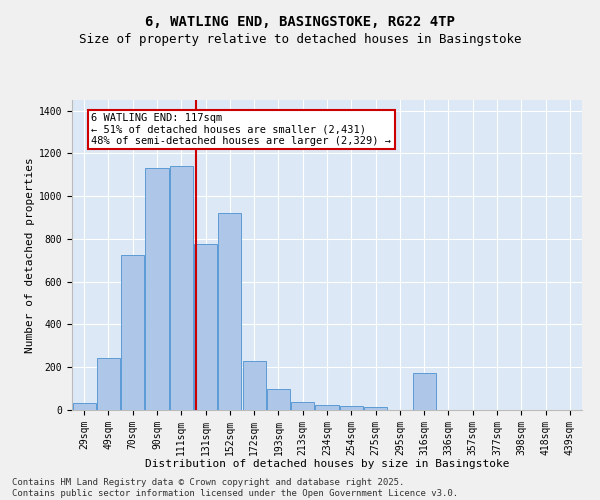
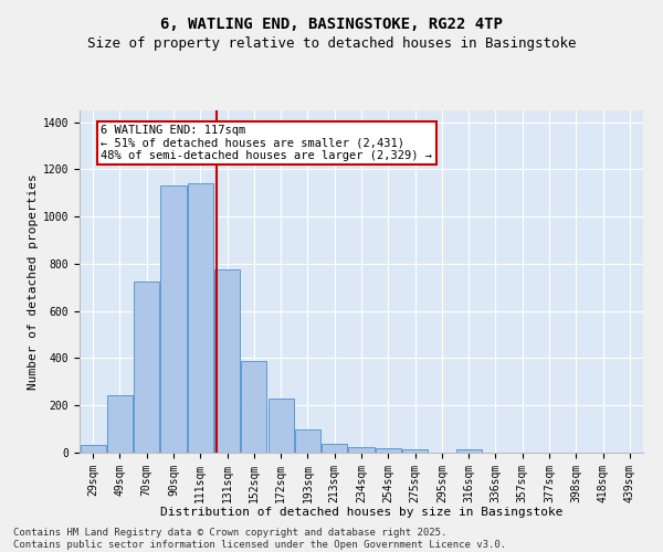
152sqm: 920 -> 390
316sqm: 175 -> 12
